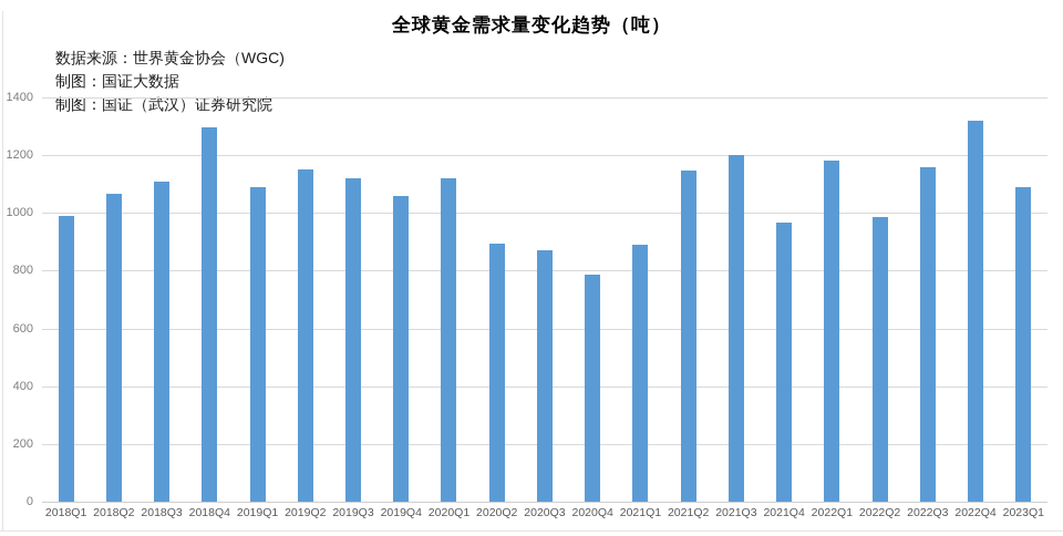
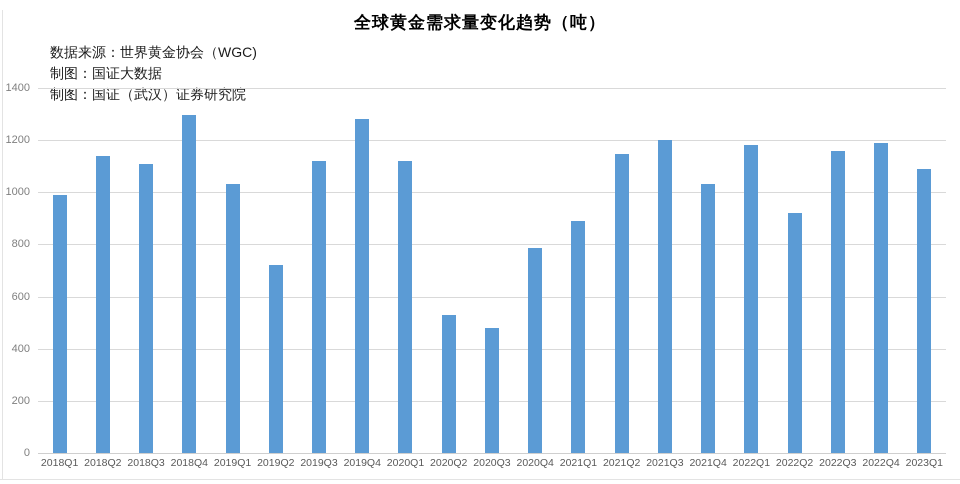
2018Q2: 1060 -> 1140
2019Q1: 1090 -> 1030
2019Q2: 1150 -> 720
2019Q4: 1060 -> 1280
2020Q2: 900 -> 530
2020Q3: 870 -> 480
2021Q4: 960 -> 1030
2022Q2: 980 -> 920
2022Q4: 1320 -> 1190
